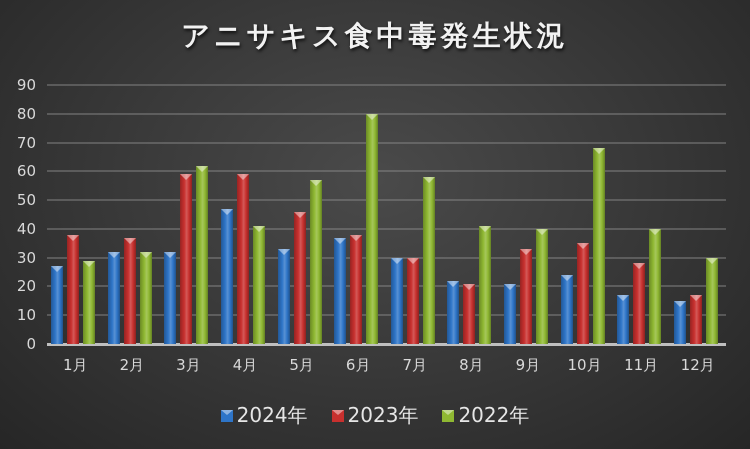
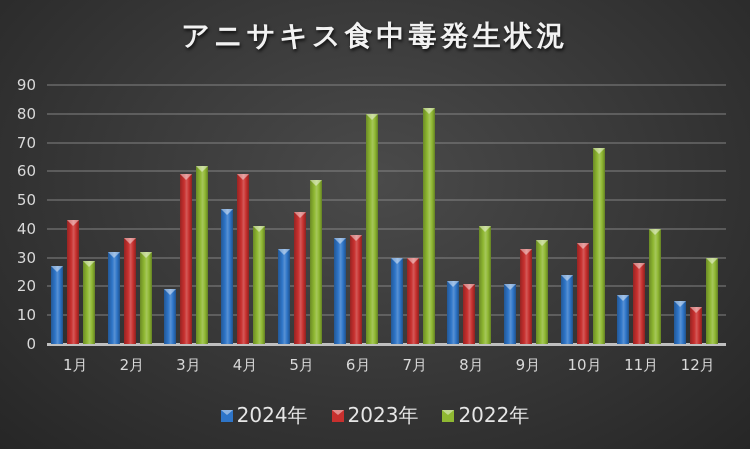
2023年/1月: 38 -> 43
2024年/3月: 32 -> 19
2022年/7月: 58 -> 82
2022年/9月: 40 -> 36
2023年/12月: 17 -> 13
